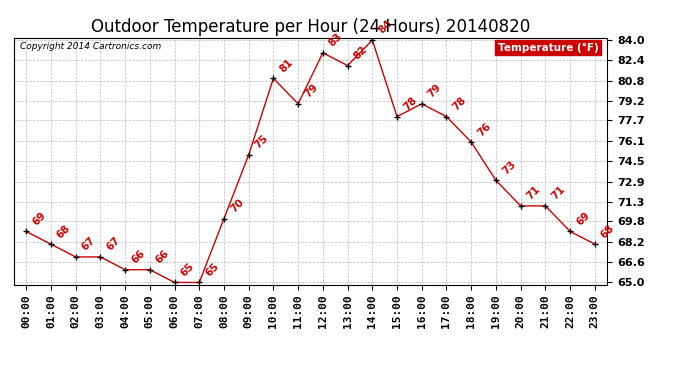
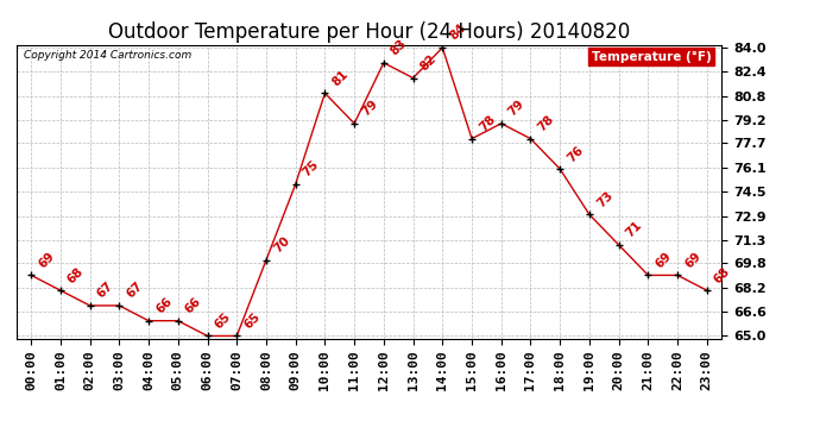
21:00: 71 -> 69
